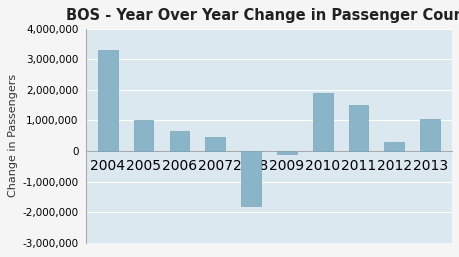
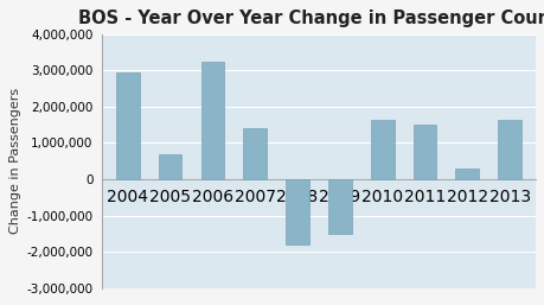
2004: 3,300,000 -> 2,950,000
2005: 1,000,000 -> 700,000
2006: 650,000 -> 3,250,000
2007: 450,000 -> 1,400,000
2009: -100,000 -> -1,500,000
2010: 1,900,000 -> 1,650,000
2013: 1,050,000 -> 1,650,000
